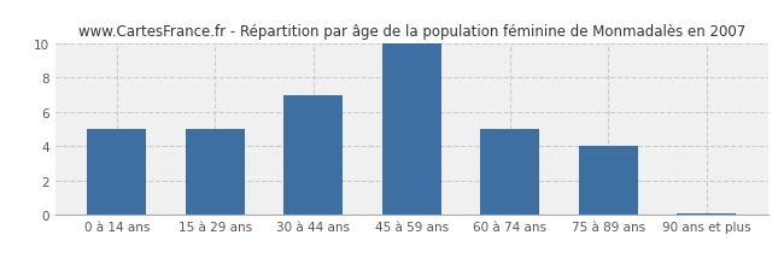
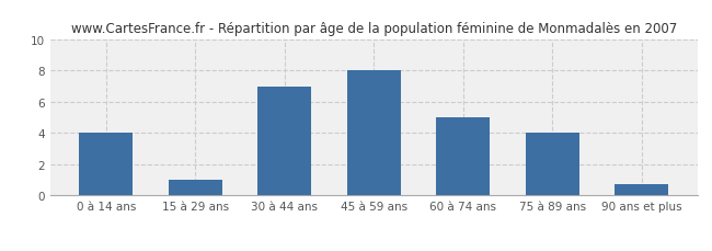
0 à 14 ans: 5.0 -> 4.0
15 à 29 ans: 5.0 -> 1.0
45 à 59 ans: 10.0 -> 8.0
90 ans et plus: 0.1 -> 0.7
